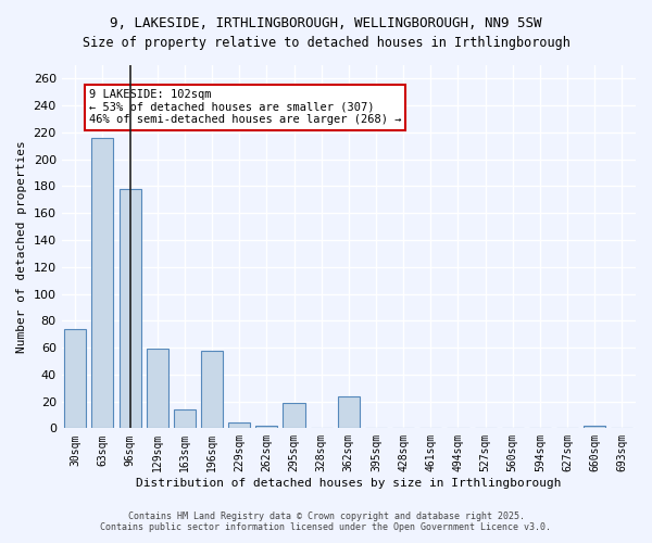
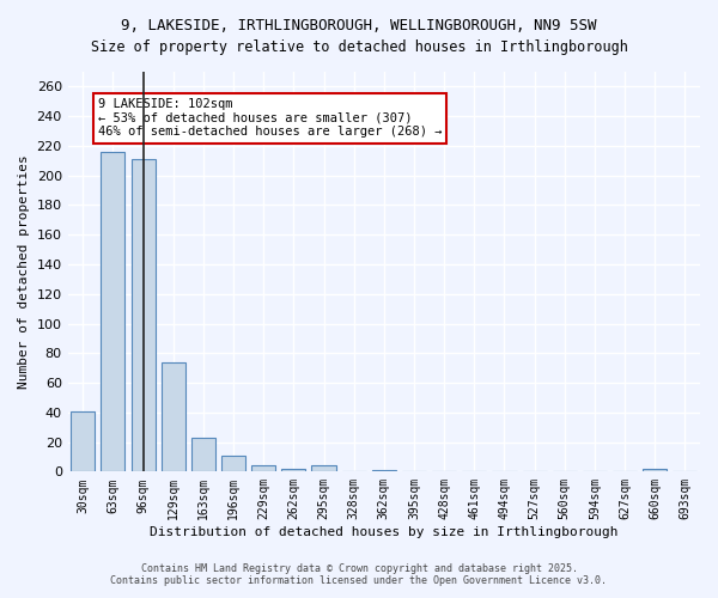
30sqm: 74 -> 41
96sqm: 178 -> 211
129sqm: 59 -> 74
163sqm: 14 -> 23
196sqm: 58 -> 11
295sqm: 19 -> 4
362sqm: 24 -> 1
